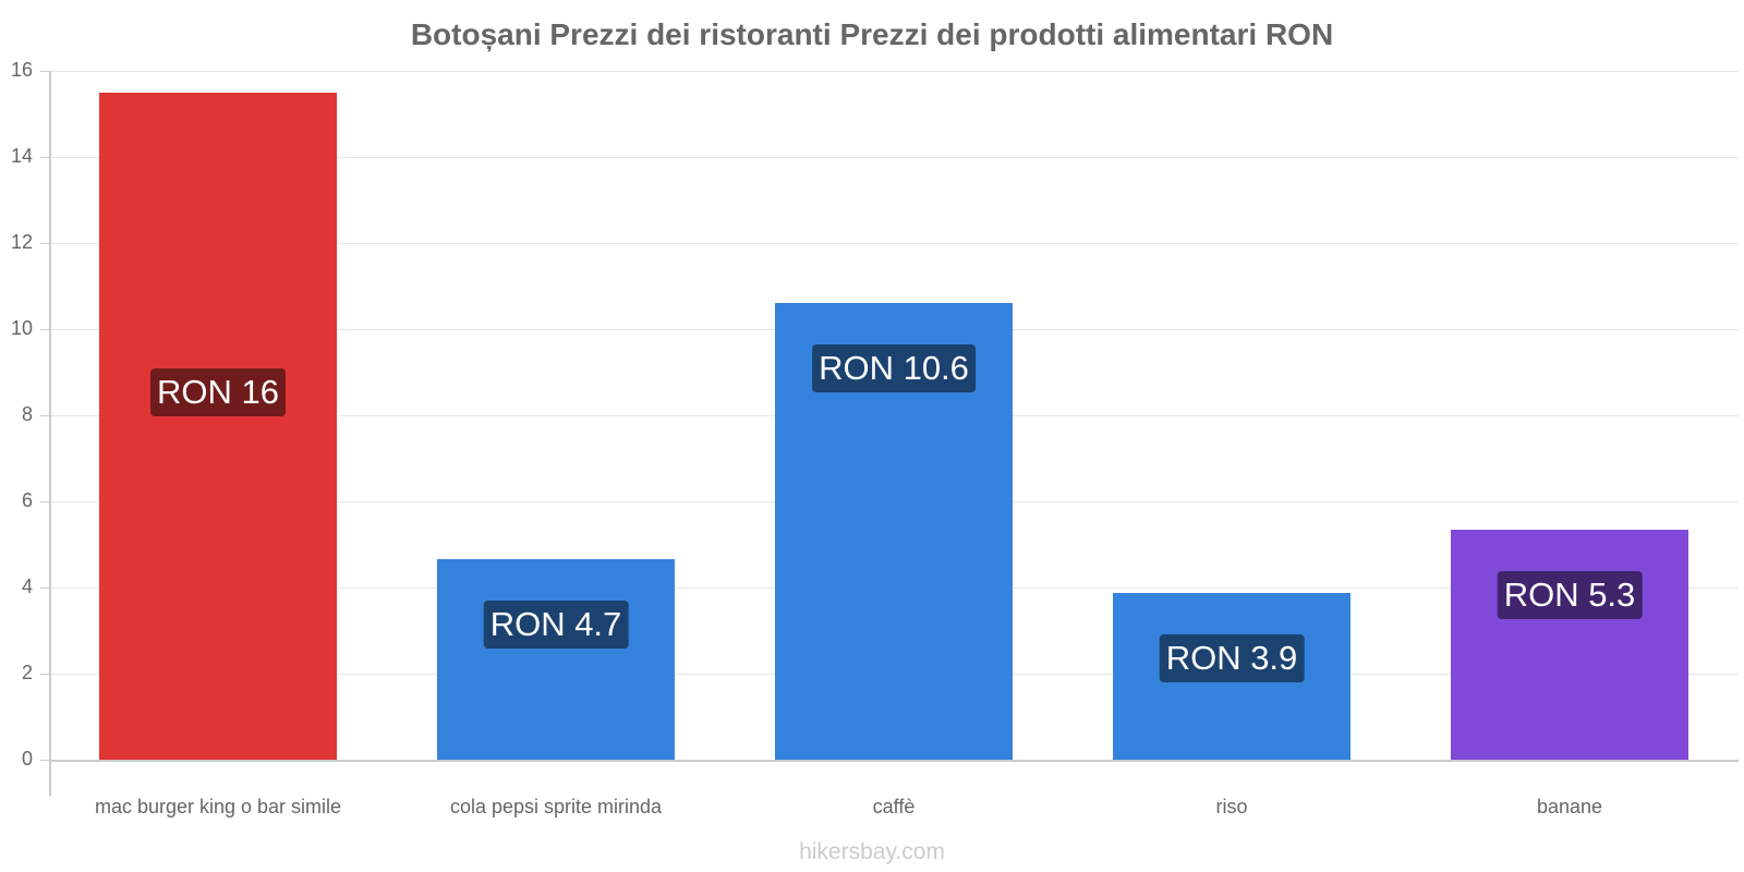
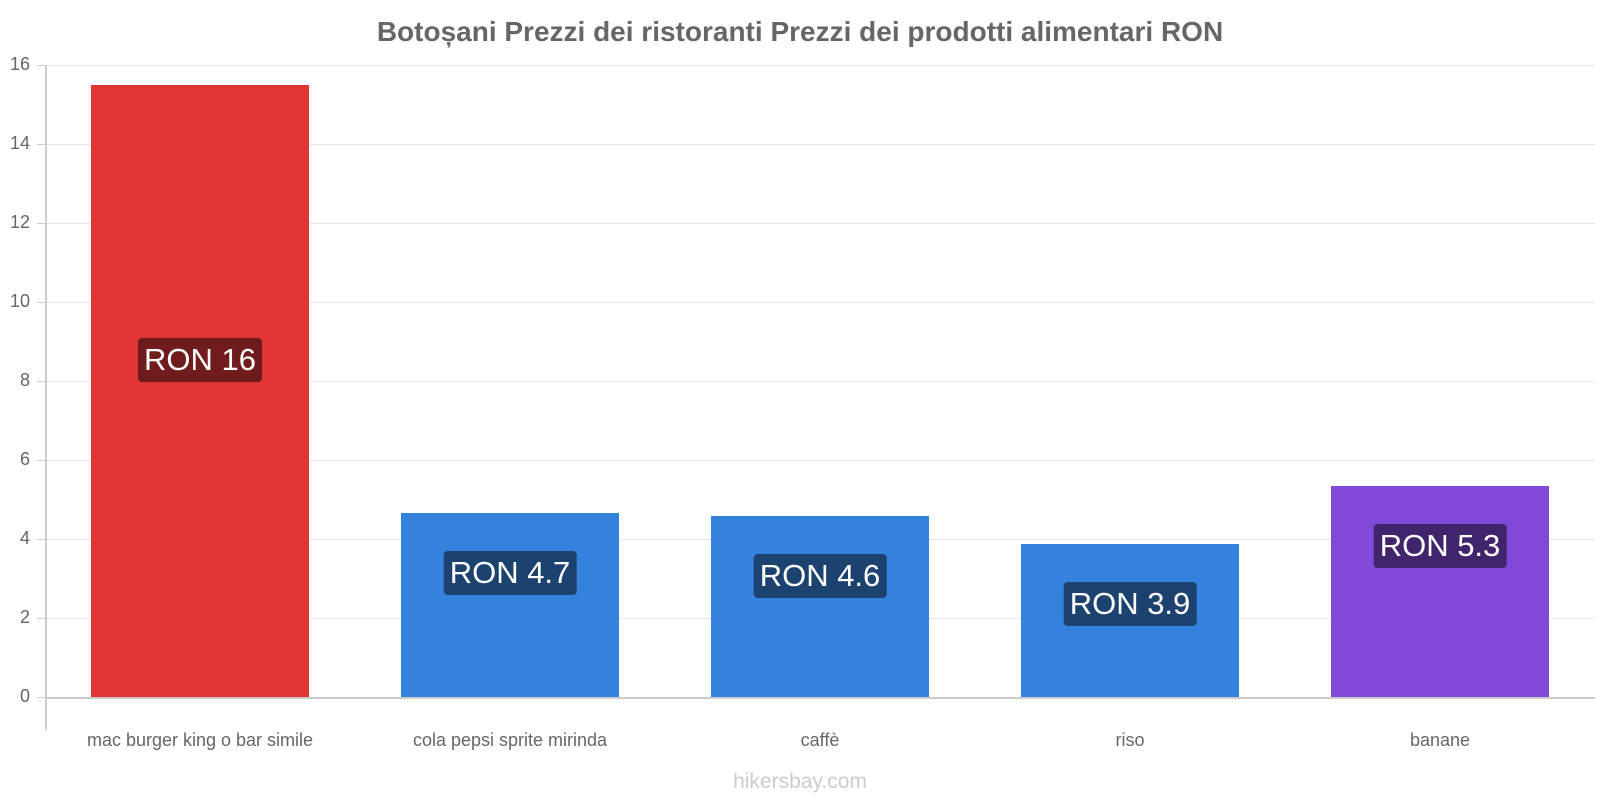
caffè: 10.6 -> 4.6
